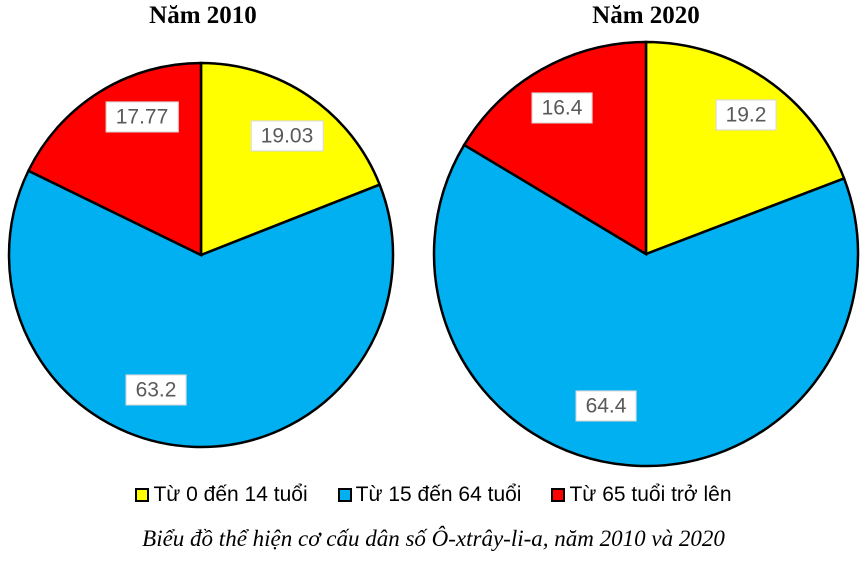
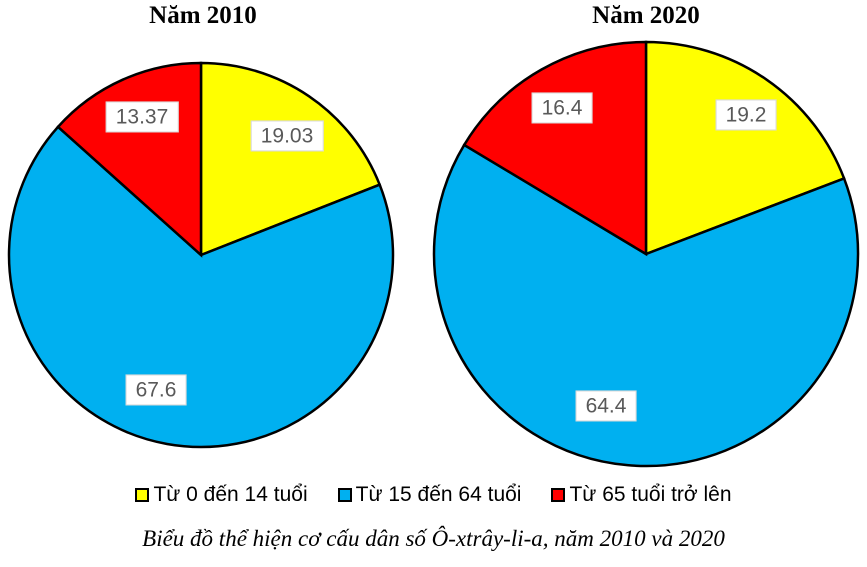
Năm 2010/Từ 15 đến 64 tuổi: 63.2 -> 67.6
Năm 2010/Từ 65 tuổi trở lên: 17.77 -> 13.37
